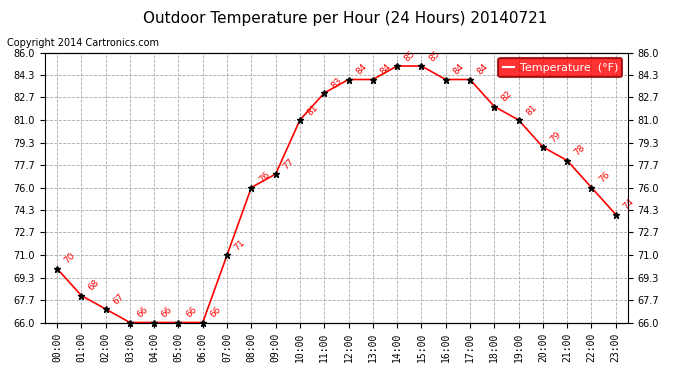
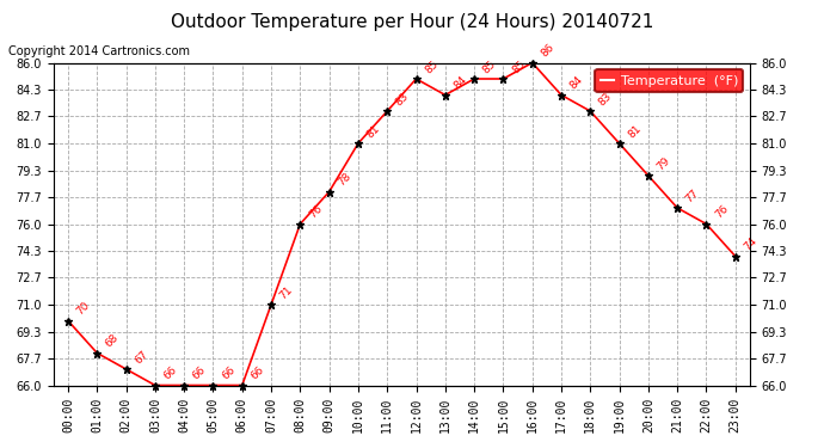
09:00: 77 -> 78
12:00: 84 -> 85
16:00: 84 -> 86
18:00: 82 -> 83
21:00: 78 -> 77
